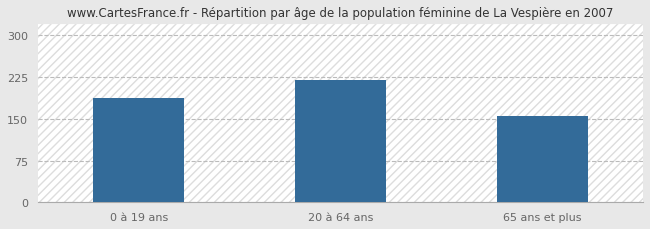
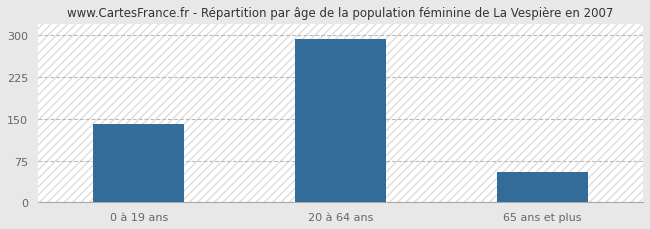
0 à 19 ans: 188 -> 140
20 à 64 ans: 220 -> 294
65 ans et plus: 156 -> 55
